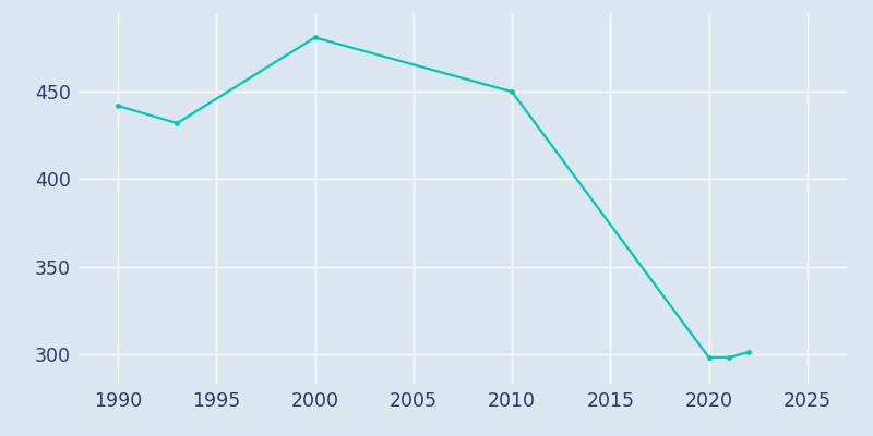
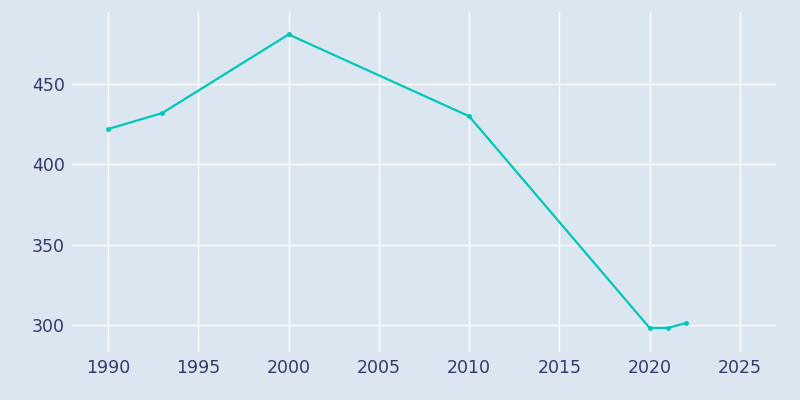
1990: 442 -> 422
2010: 450 -> 430
